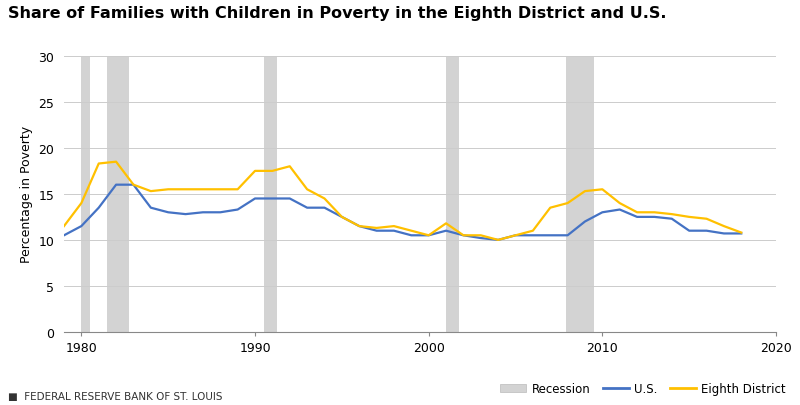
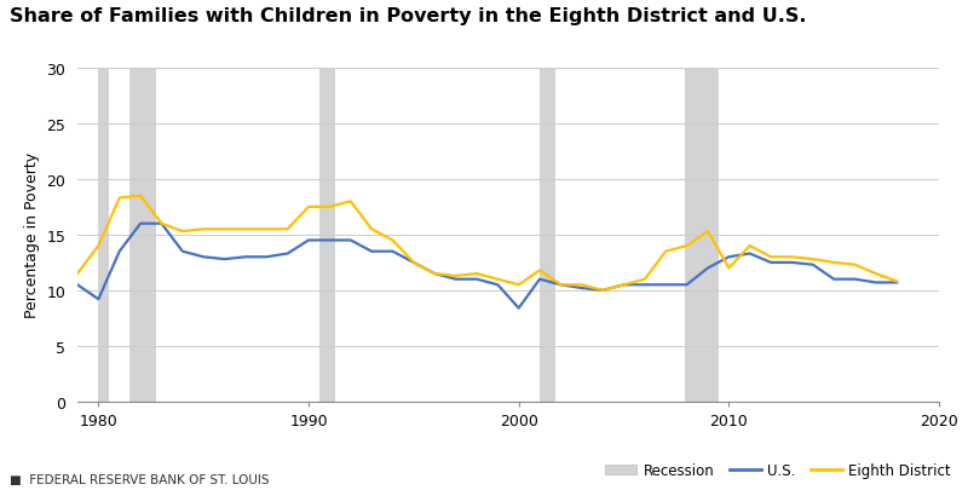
U.S./1980: 11.5 -> 9.2
U.S./2000: 10.5 -> 8.4
Eighth District/2010: 15.5 -> 12.0
